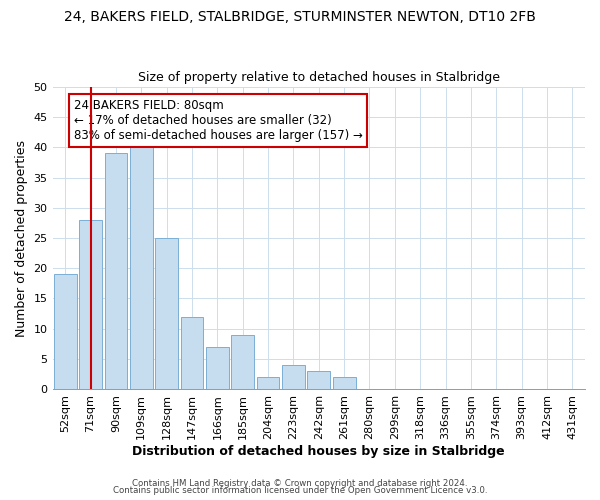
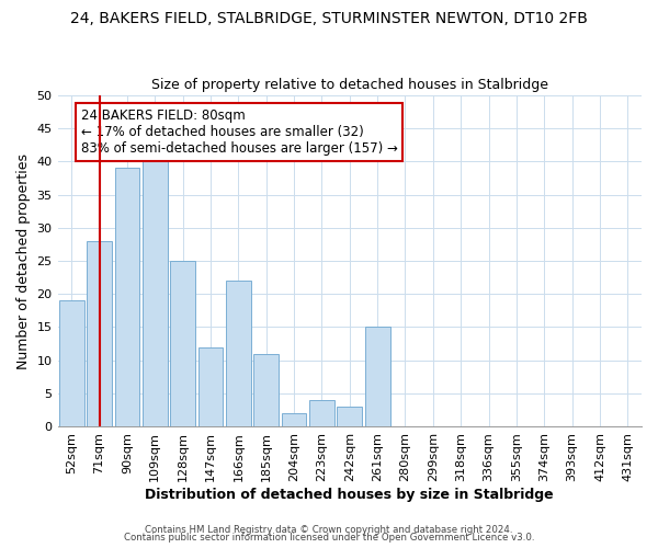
166sqm: 7 -> 22
185sqm: 9 -> 11
261sqm: 2 -> 15
